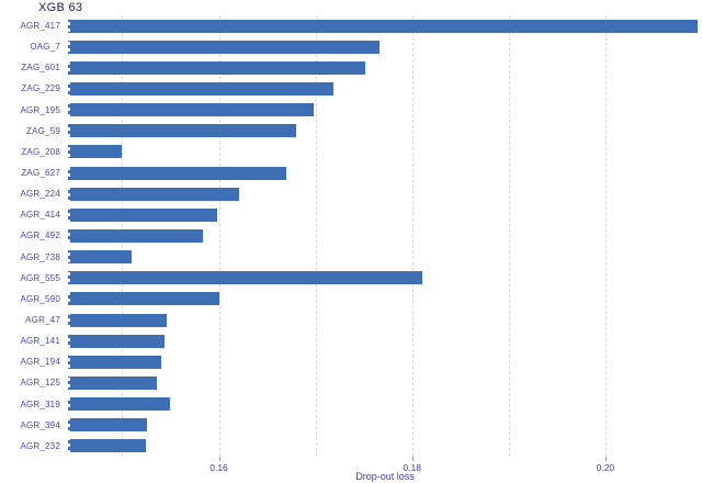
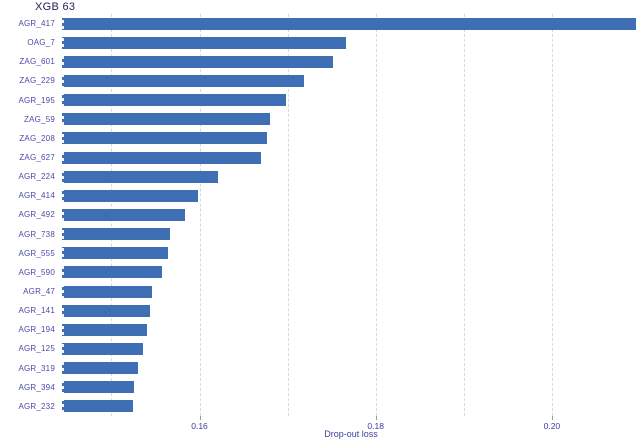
ZAG_208: 0.150 -> 0.168
AGR_738: 0.151 -> 0.157
AGR_555: 0.181 -> 0.156
AGR_590: 0.160 -> 0.156
AGR_319: 0.155 -> 0.153
